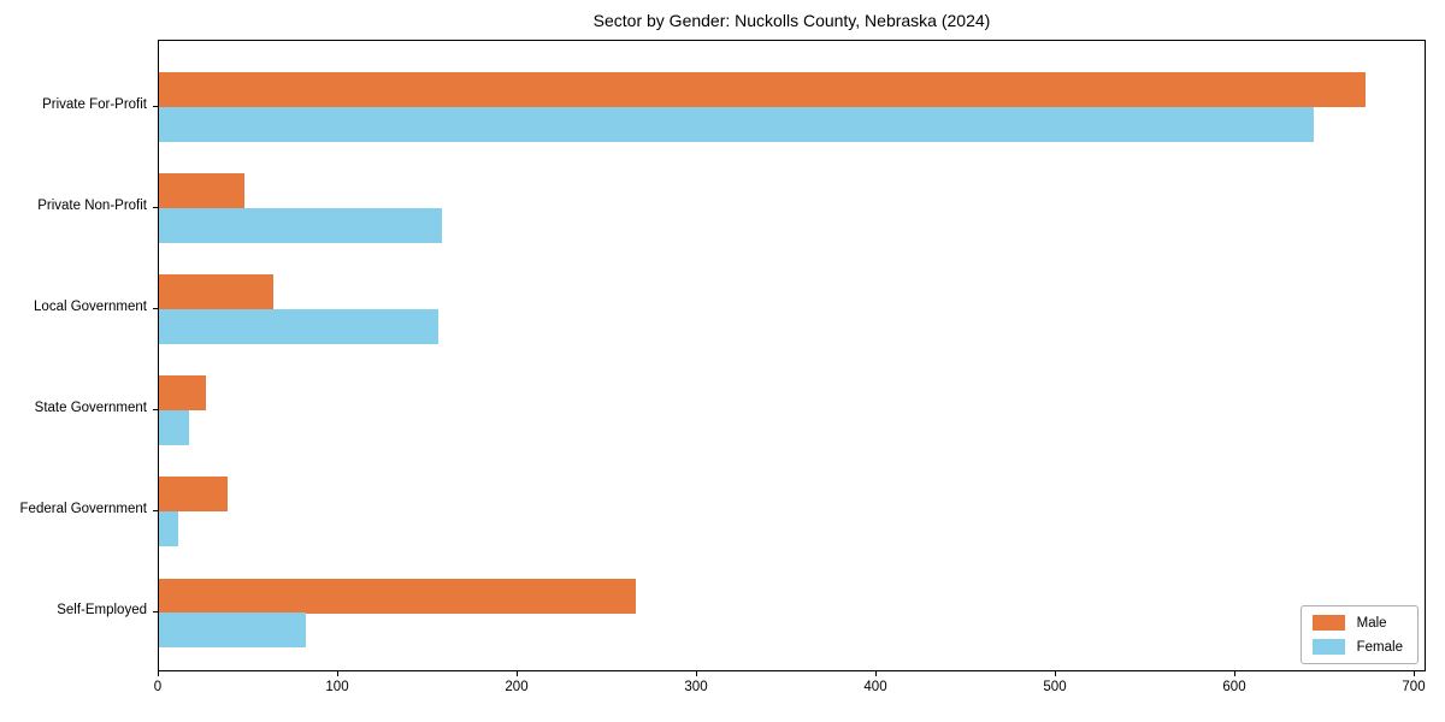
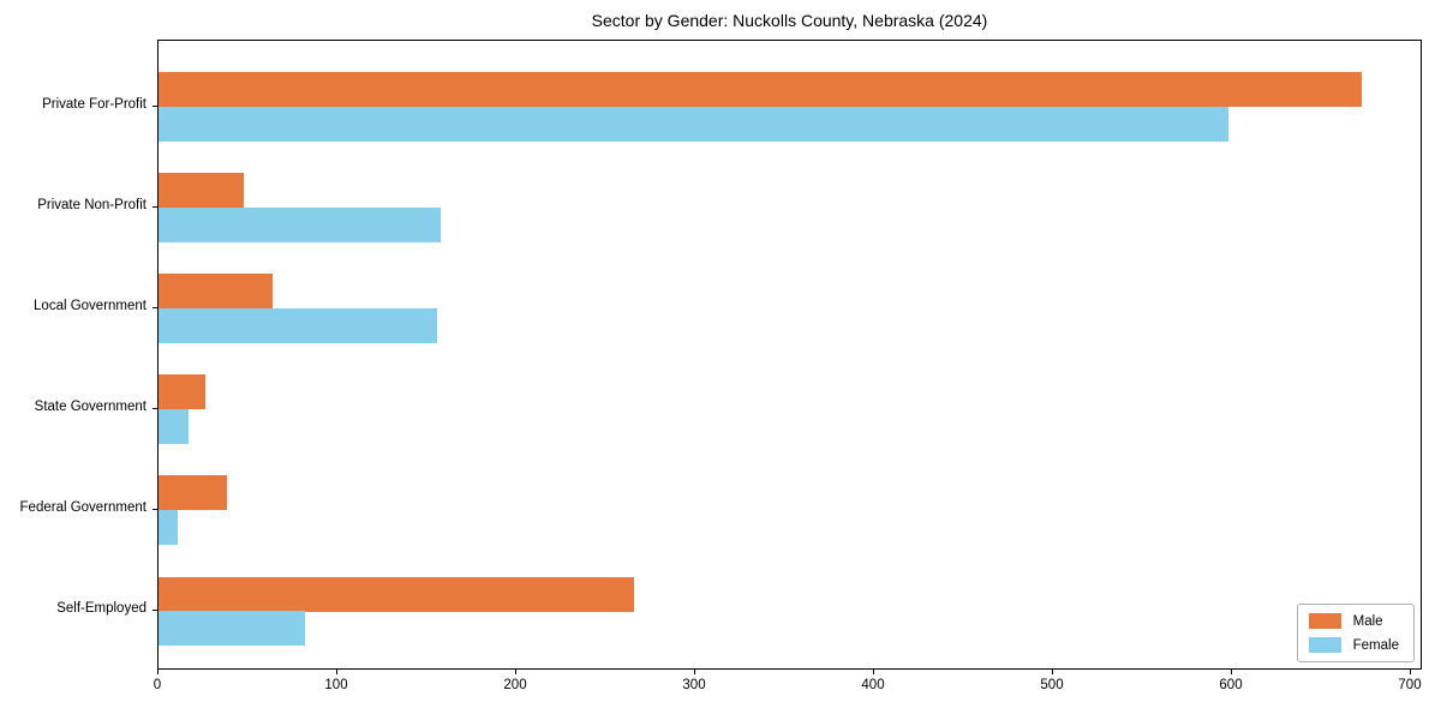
Female/Private For-Profit: 644 -> 598
